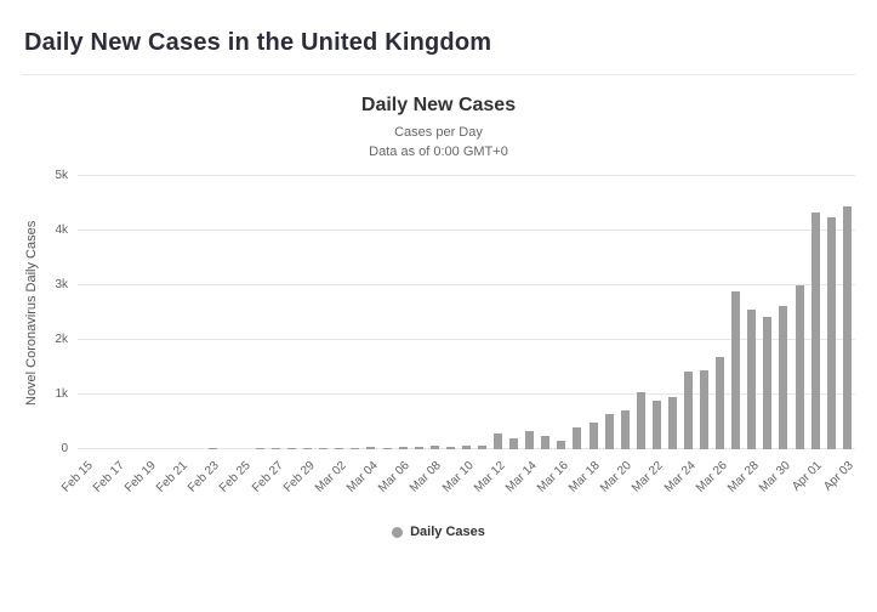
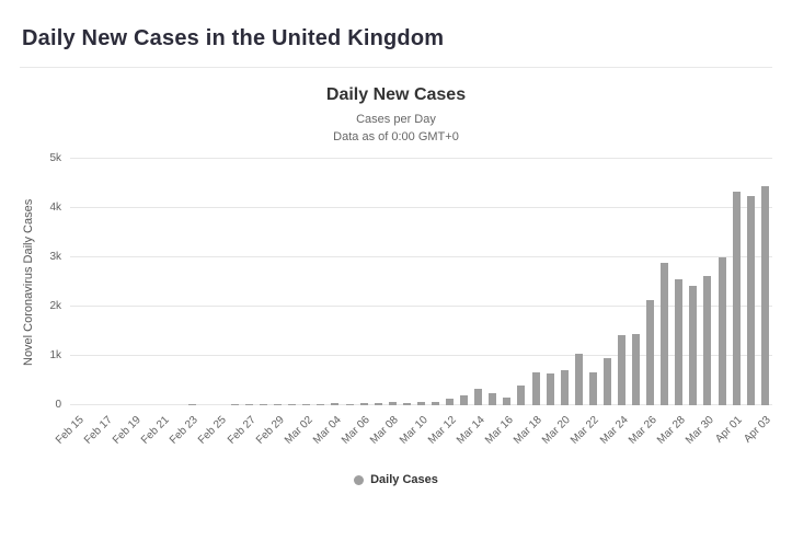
Mar 12: 0.3k -> 0.1k
Mar 18: 0.5k -> 0.7k
Mar 22: 0.9k -> 0.7k
Mar 26: 1.7k -> 2.1k
